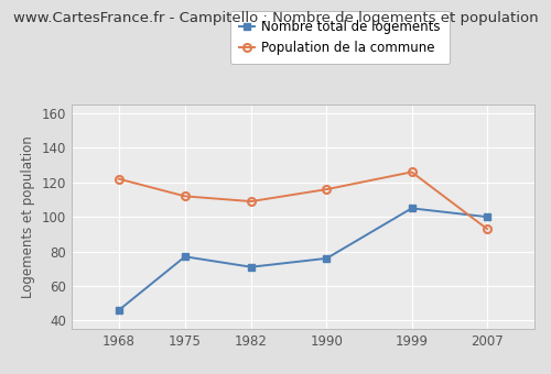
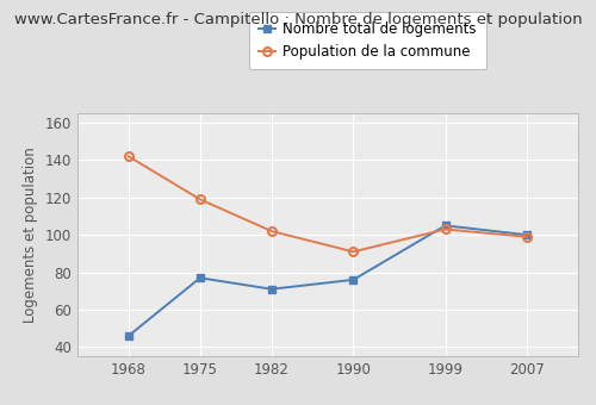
Population de la commune/1968: 122 -> 142
Population de la commune/1975: 112 -> 119
Population de la commune/1982: 109 -> 102
Population de la commune/1990: 116 -> 91
Population de la commune/1999: 126 -> 103
Population de la commune/2007: 93 -> 99
